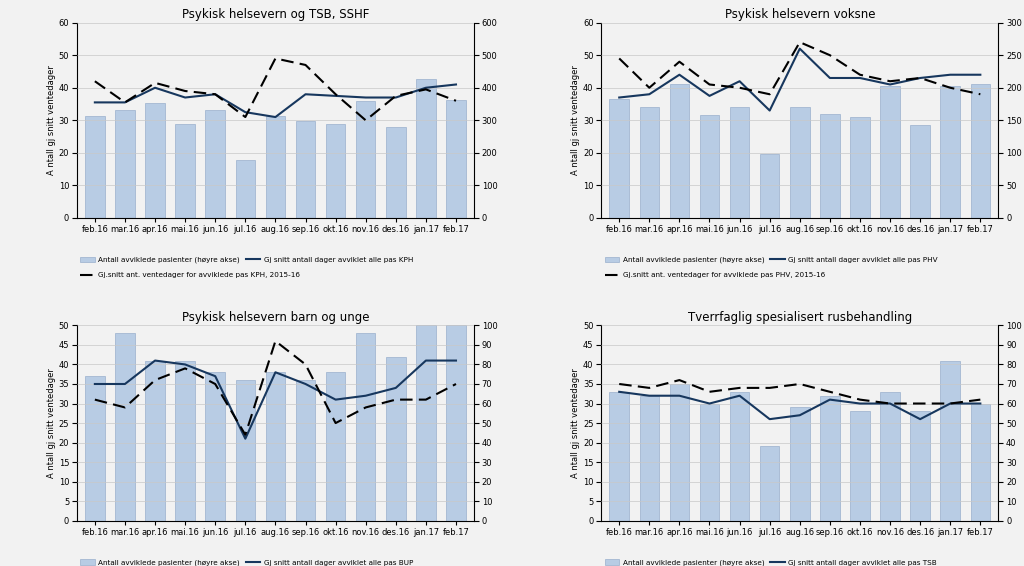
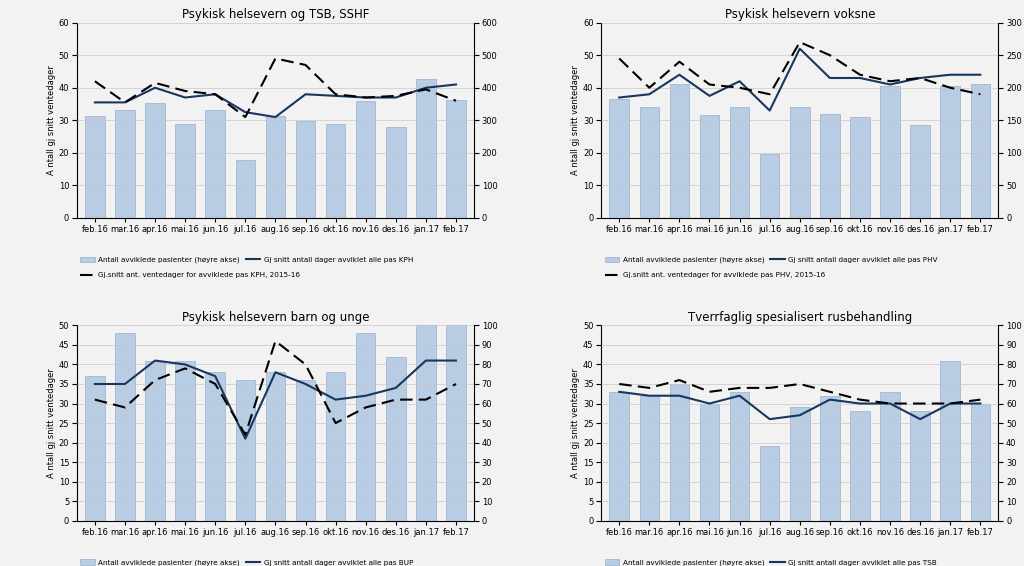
Psykisk helsevern og TSB, SSHF/Gj.snitt ant. ventedager for avviklede pas KPH, 2015-16/nov.16: 30.0 -> 37.0
